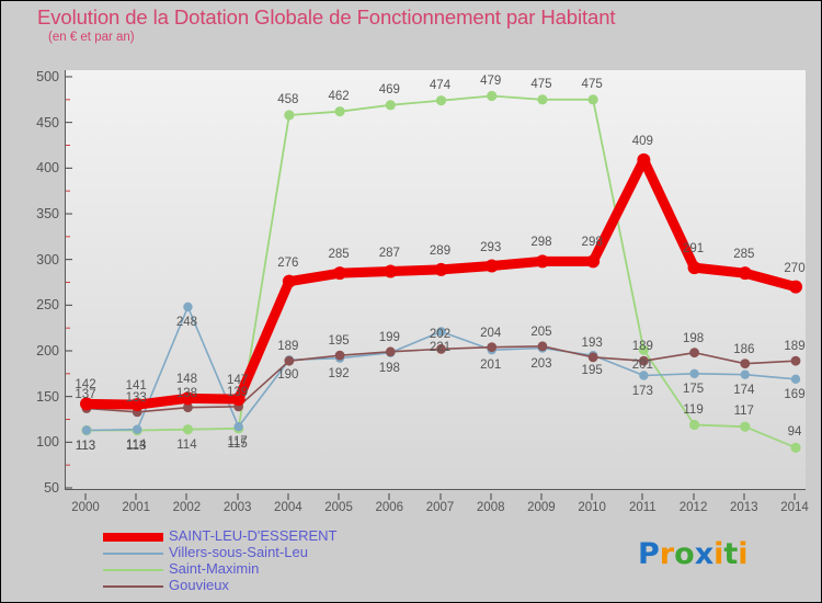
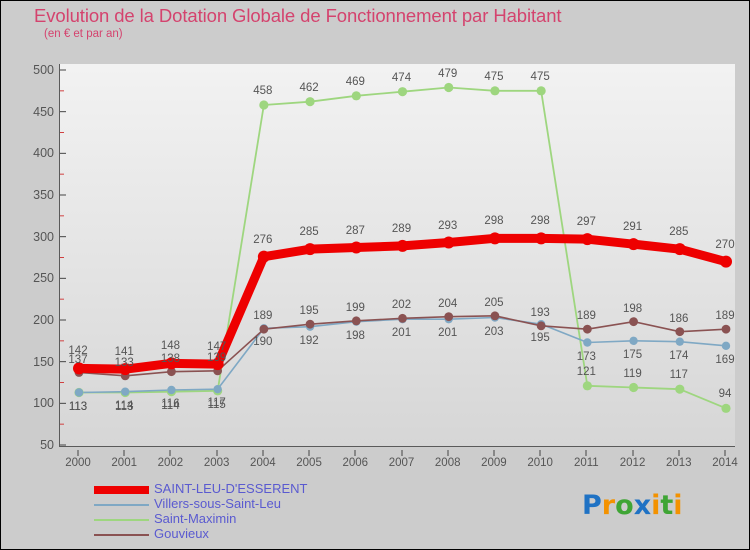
Villers-sous-Saint-Leu/2002: 248 -> 116
Villers-sous-Saint-Leu/2007: 221 -> 201
SAINT-LEU-D'ESSERENT/2011: 409 -> 297
Saint-Maximin/2011: 201 -> 121
